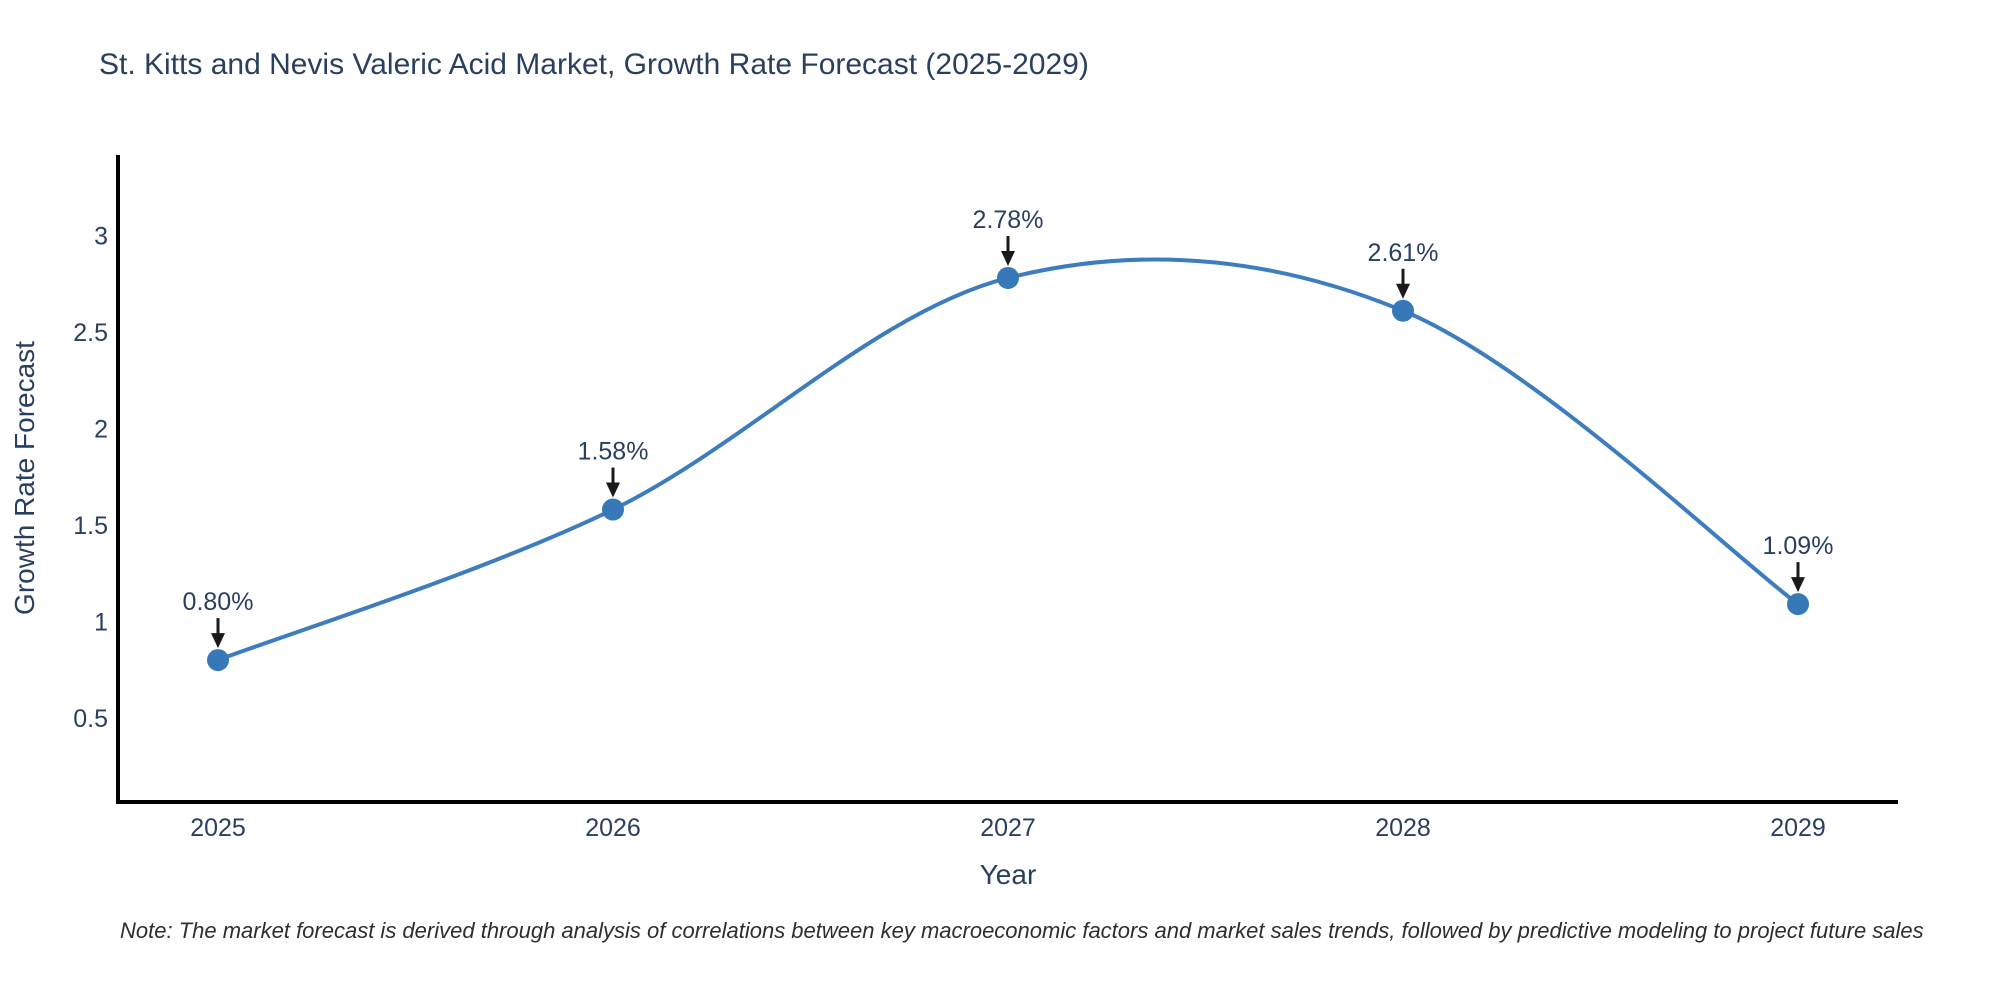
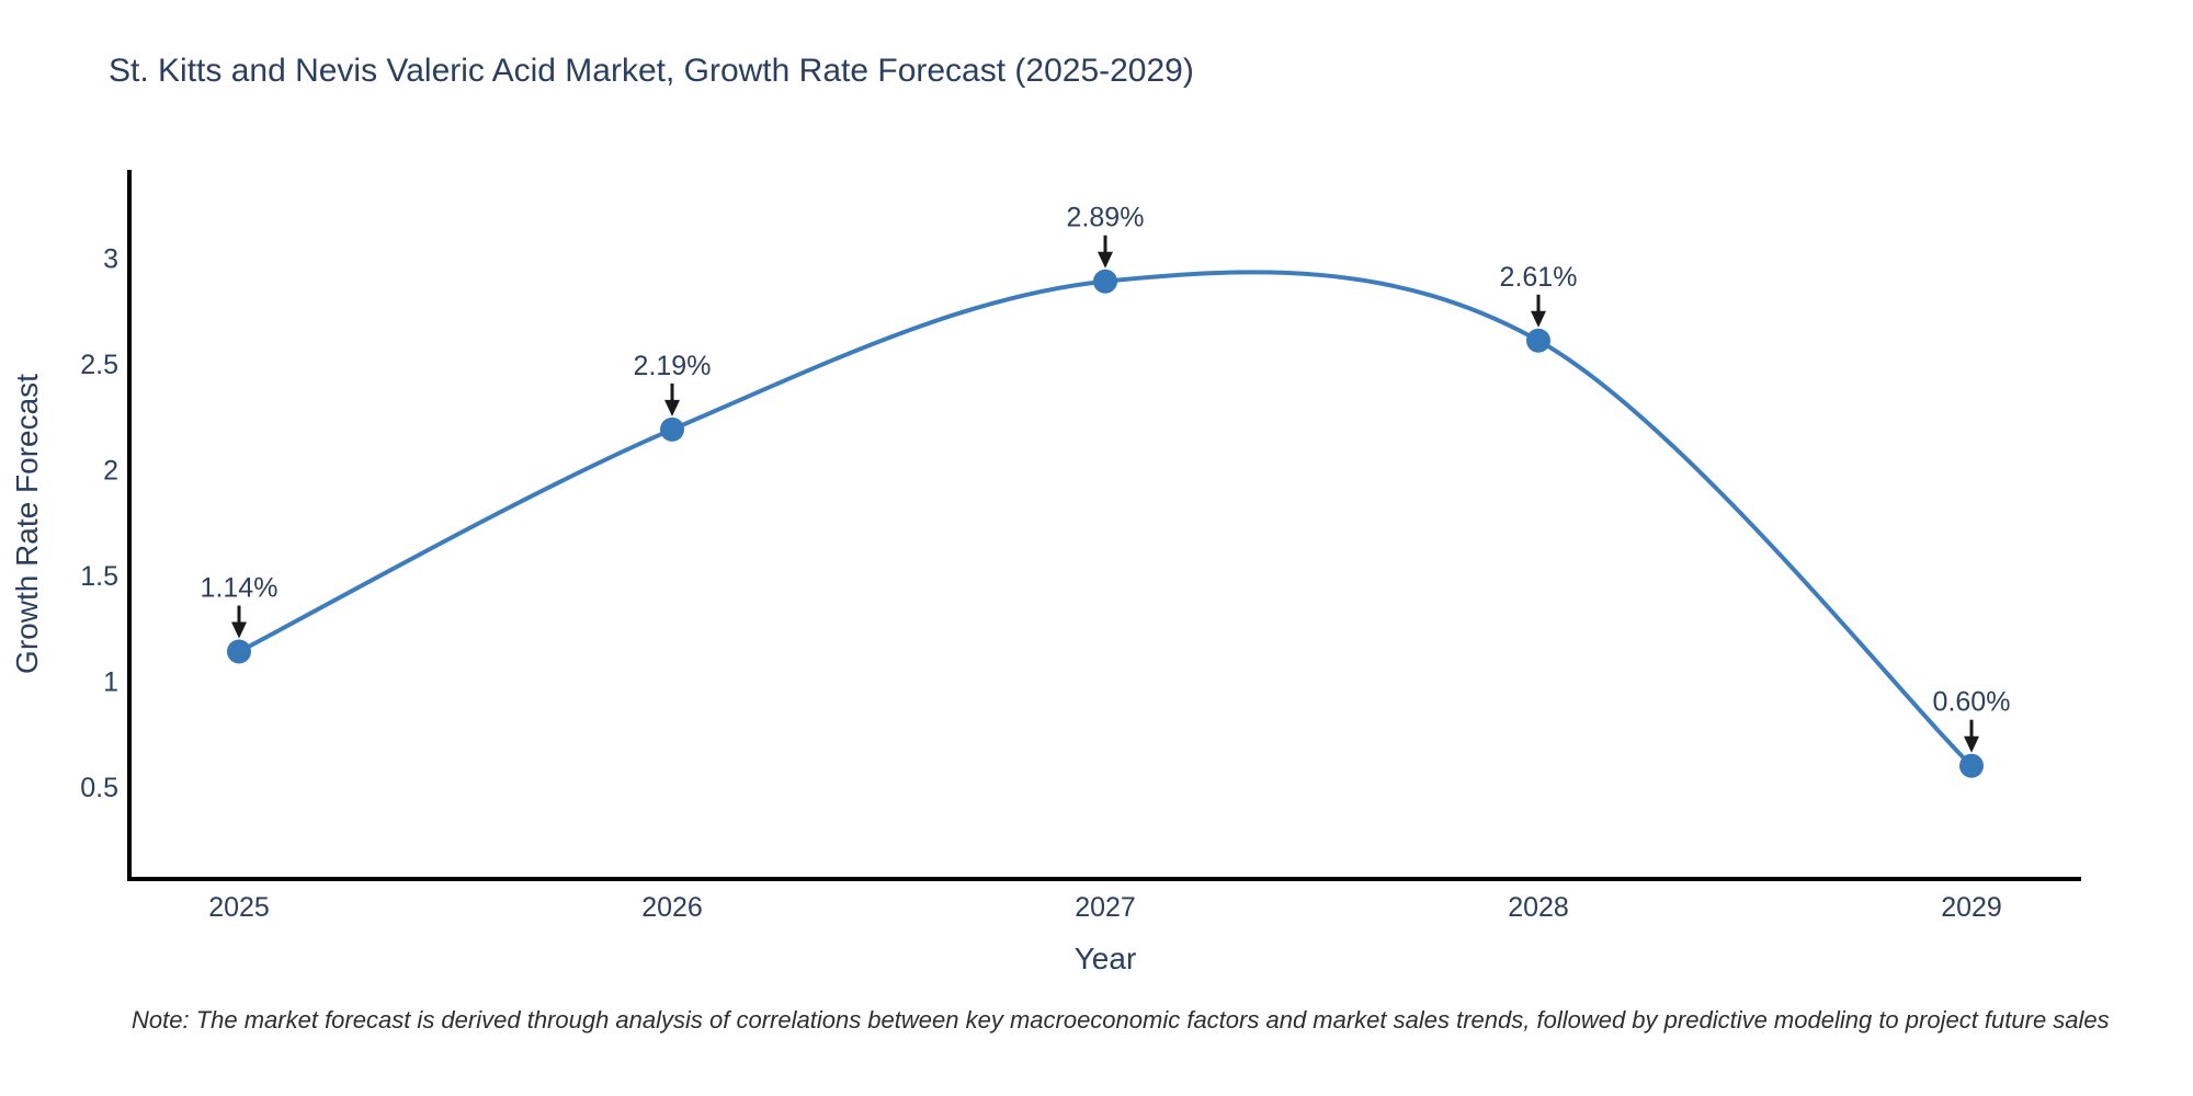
2025: 0.80% -> 1.14%
2026: 1.58% -> 2.19%
2027: 2.78% -> 2.89%
2029: 1.09% -> 0.60%
